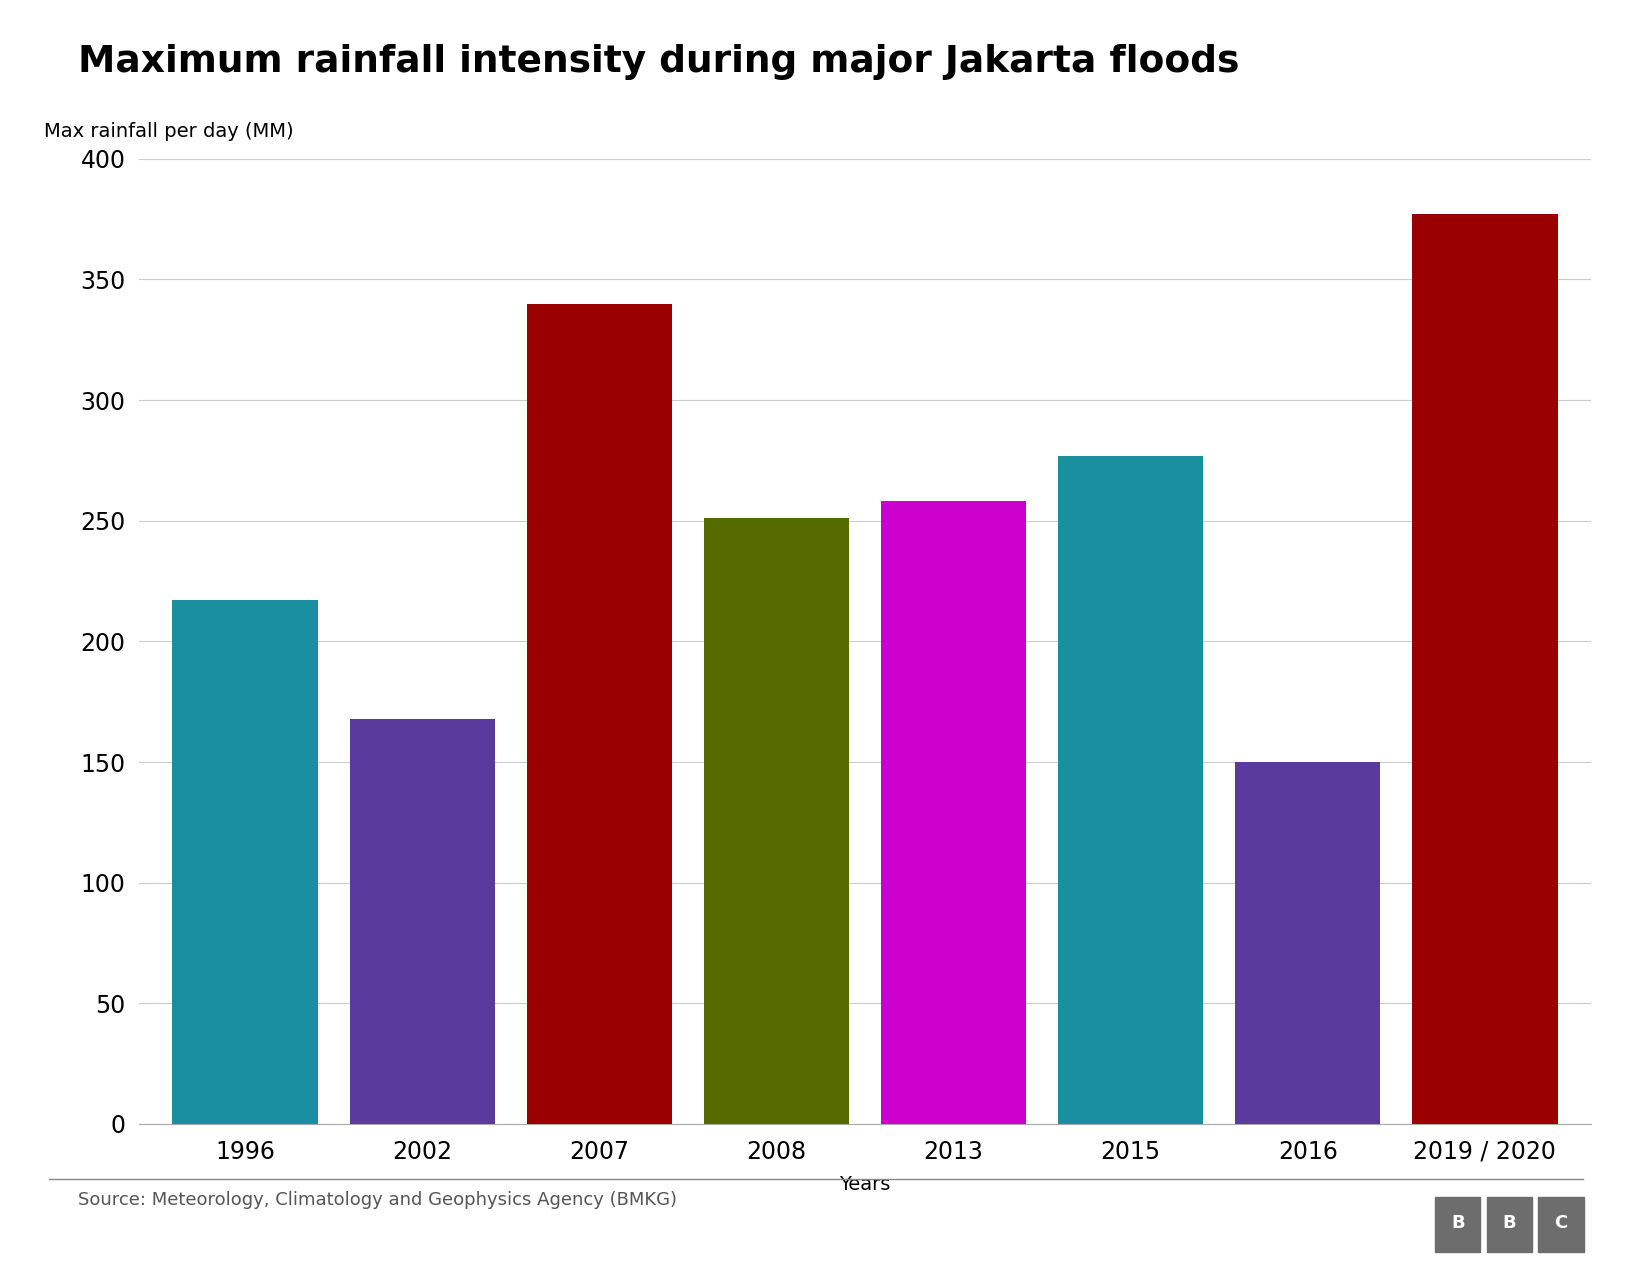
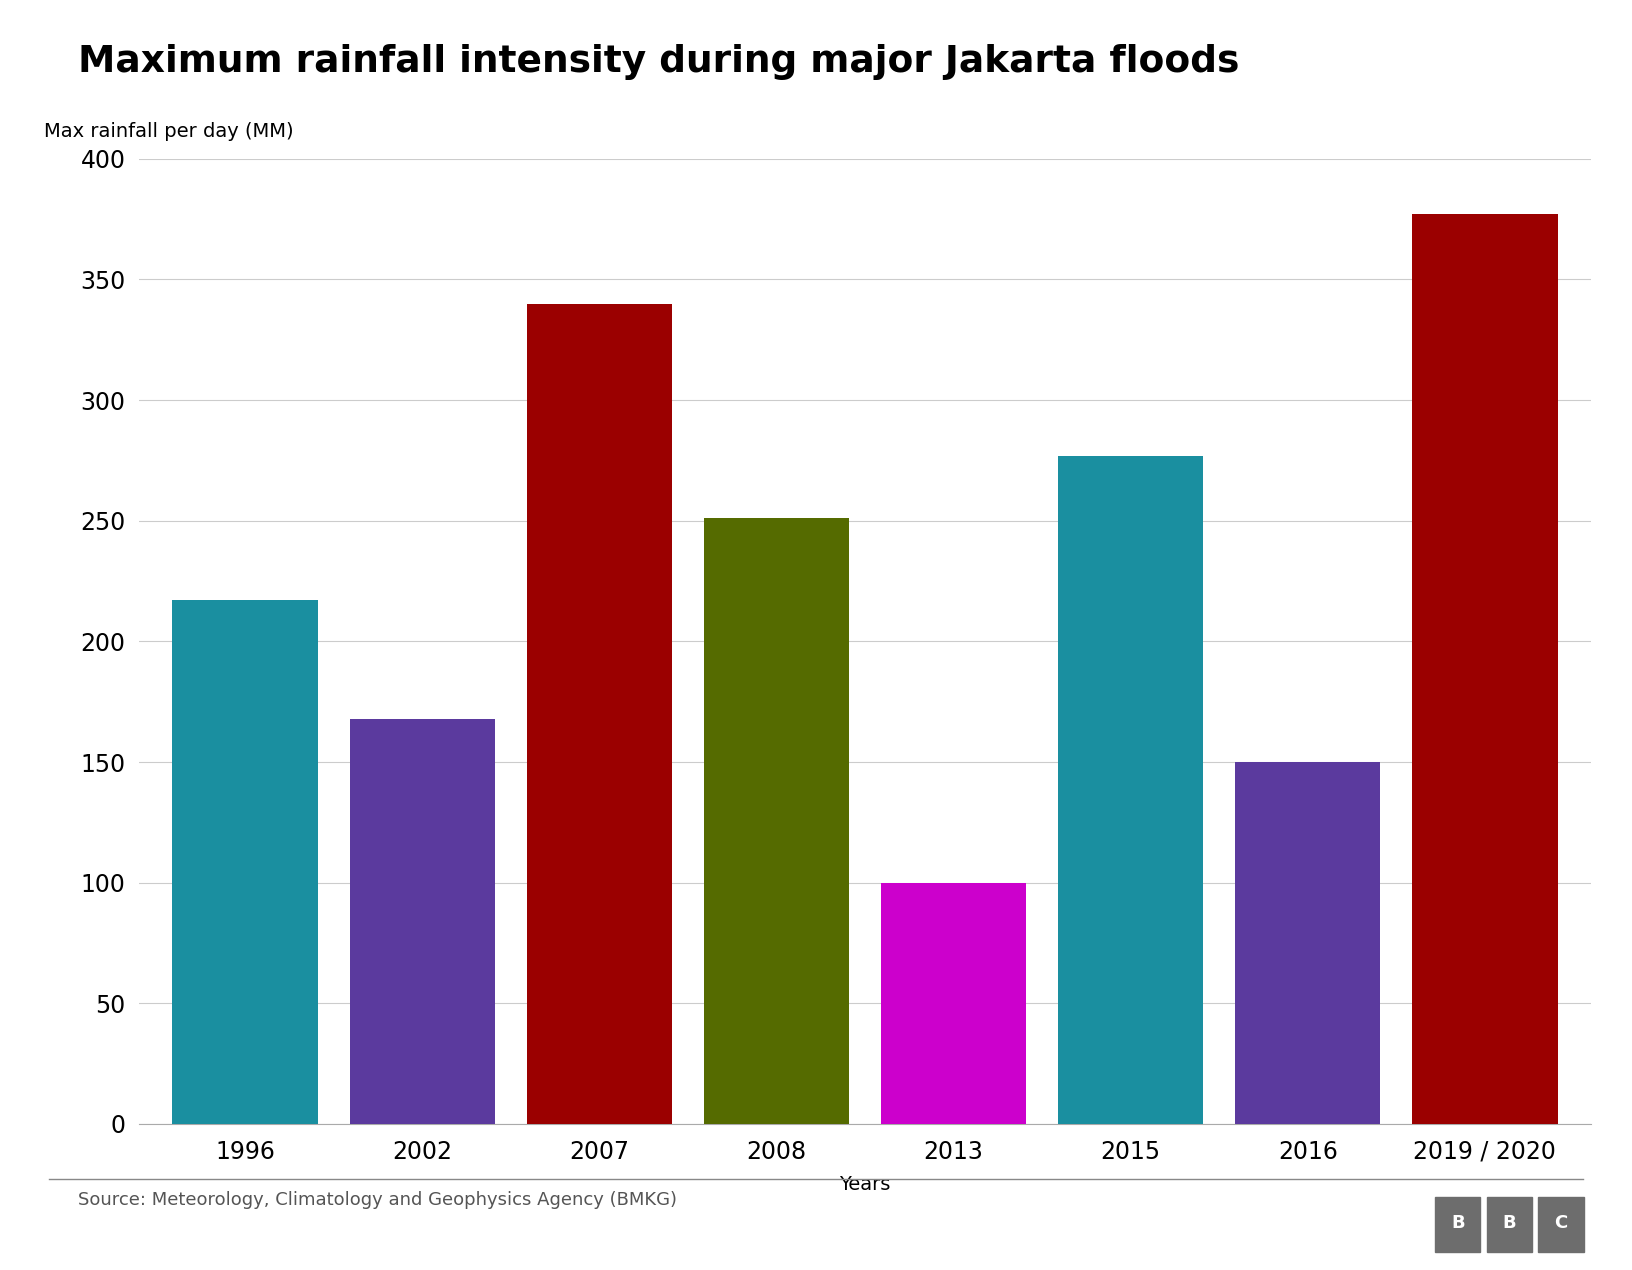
2013: 258 -> 100
